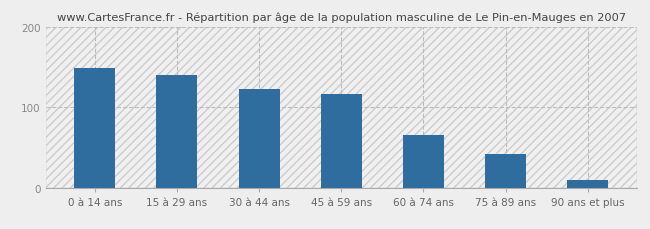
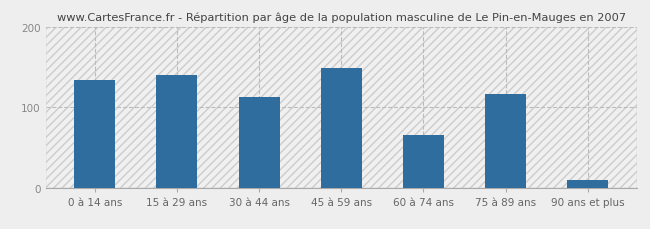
0 à 14 ans: 148 -> 134
30 à 44 ans: 122 -> 112
45 à 59 ans: 116 -> 148
75 à 89 ans: 42 -> 116
